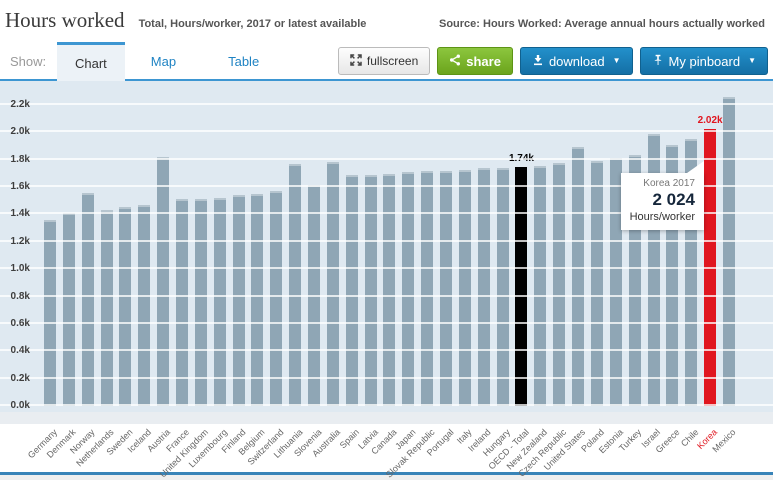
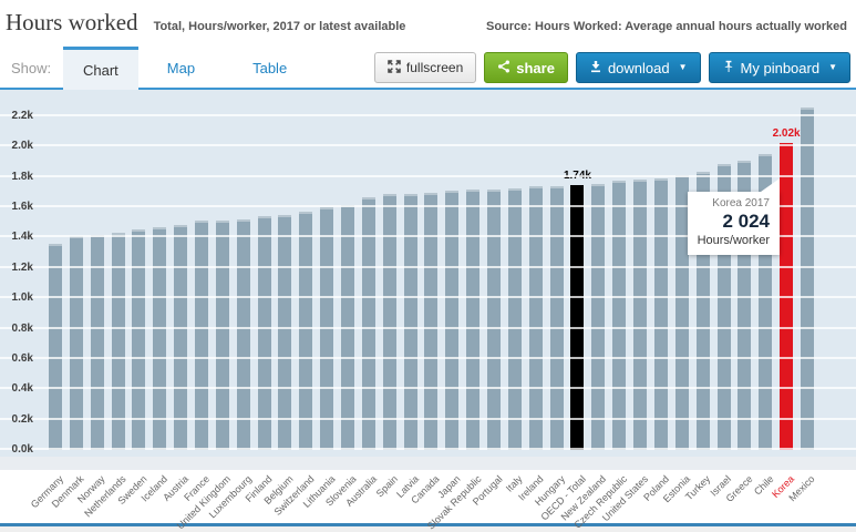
Norway: 1.56k -> 1.42k
Austria: 1.82k -> 1.49k
Lithuania: 1.77k -> 1.60k
Australia: 1.78k -> 1.67k
United States: 1.89k -> 1.78k
Israel: 1.99k -> 1.88k
